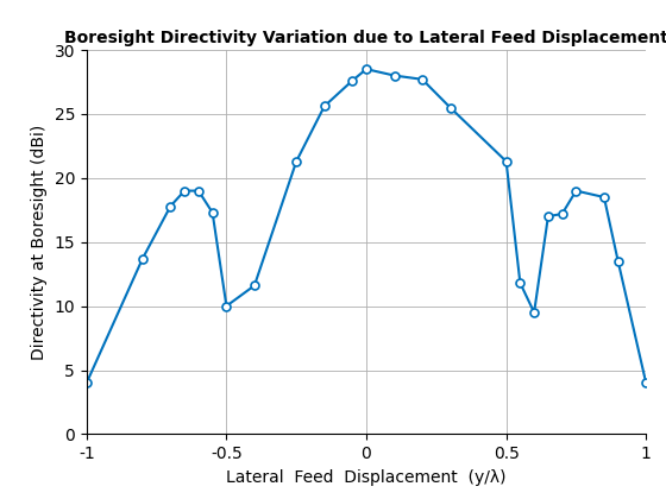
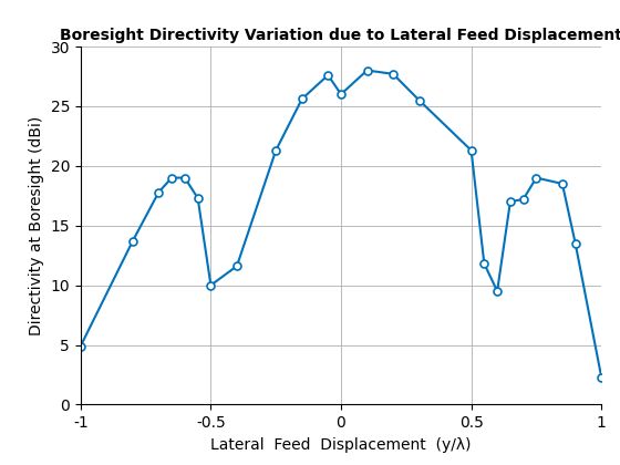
-1: 4.0 -> 4.9
0: 28.5 -> 26.0
1: 4.0 -> 2.3
